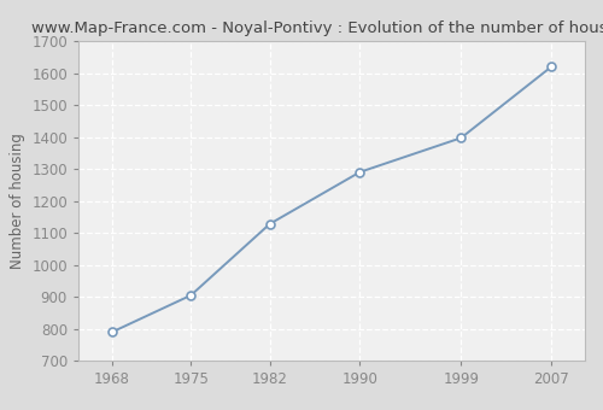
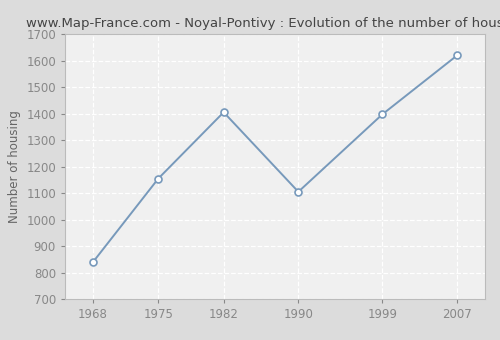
1968: 790 -> 840
1975: 905 -> 1155
1982: 1128 -> 1405
1990: 1290 -> 1105
